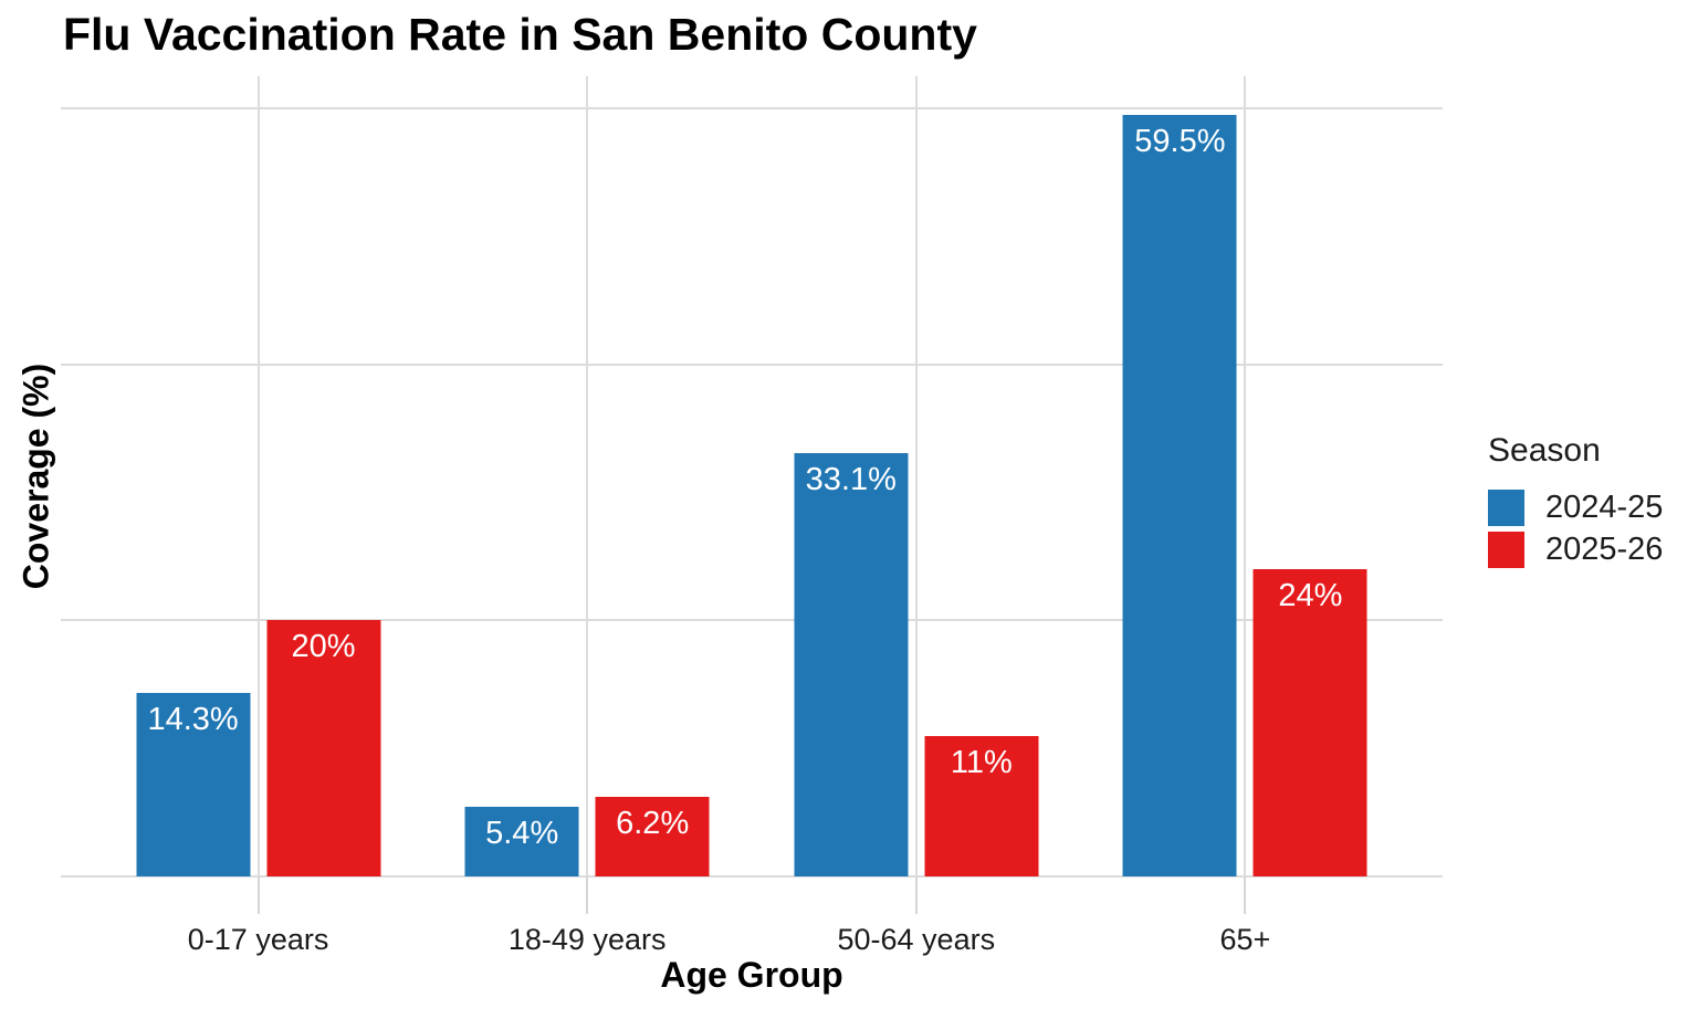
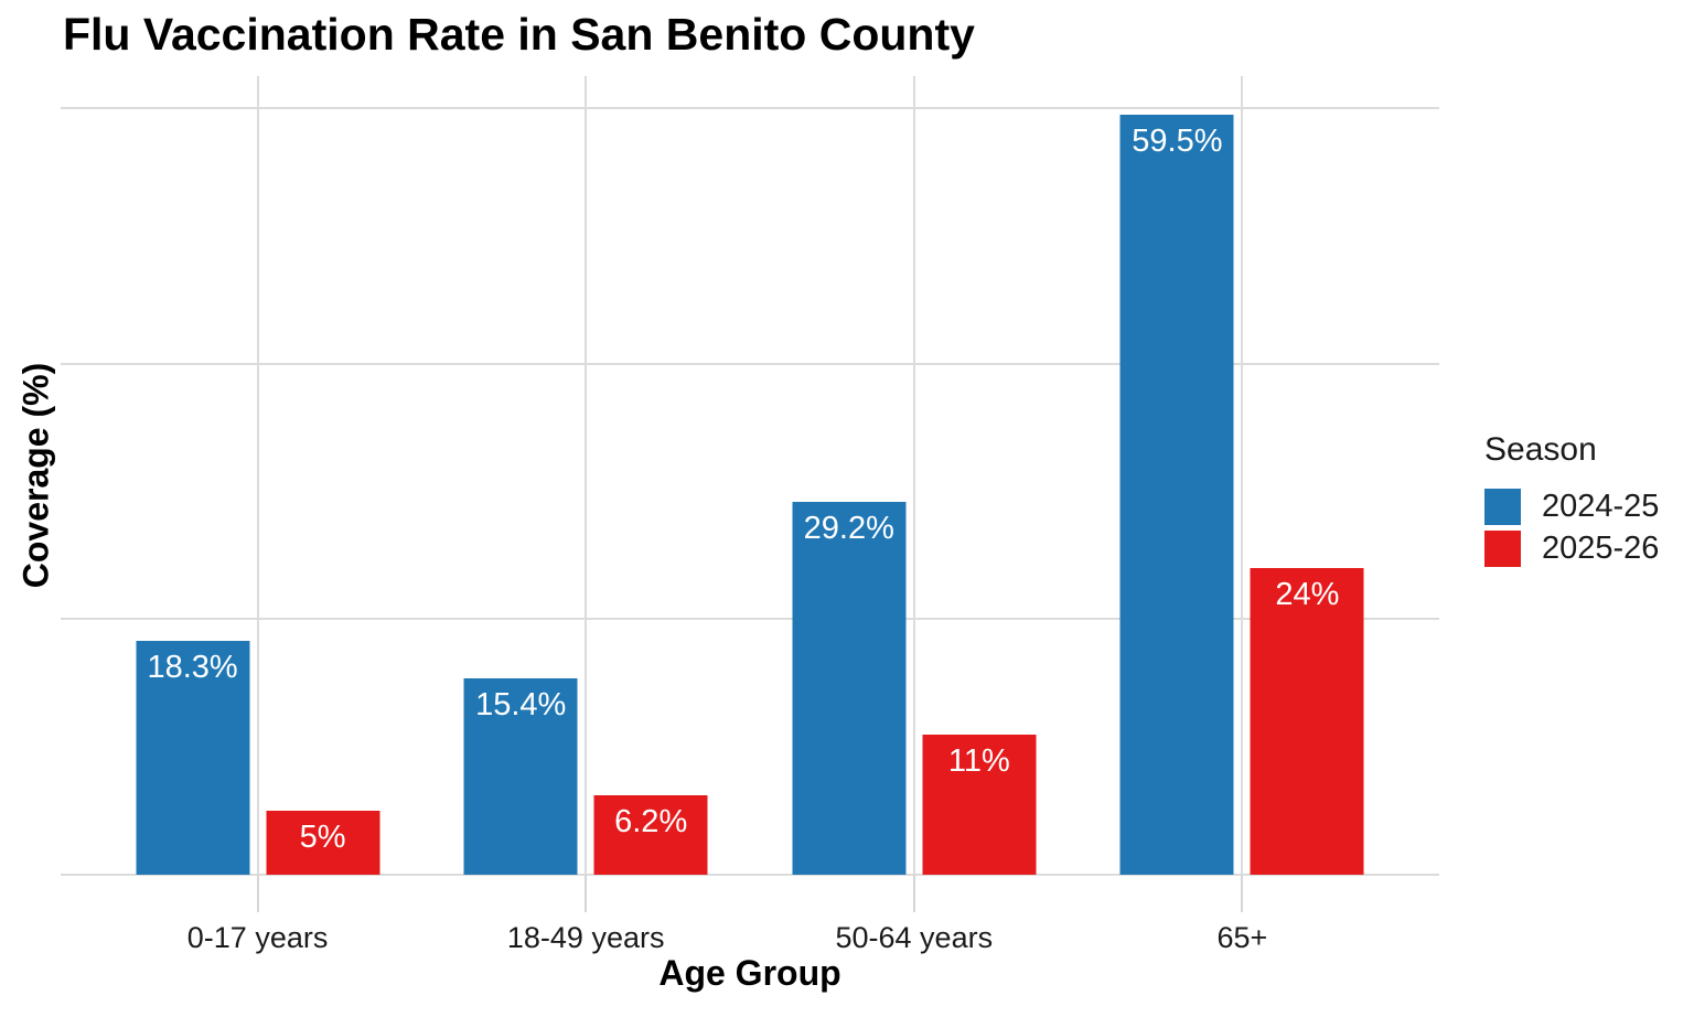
2024-25/0-17 years: 14.3% -> 18.3%
2025-26/0-17 years: 20% -> 5%
2024-25/18-49 years: 5.4% -> 15.4%
2024-25/50-64 years: 33.1% -> 29.2%
